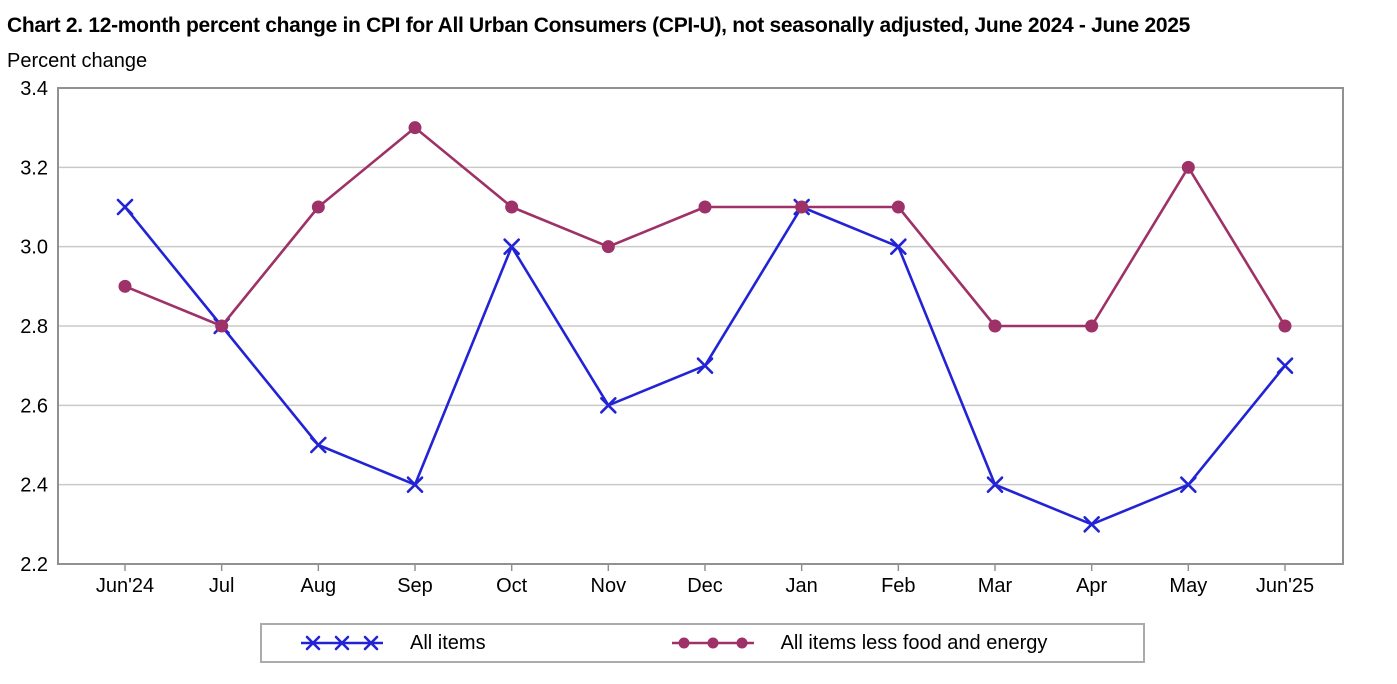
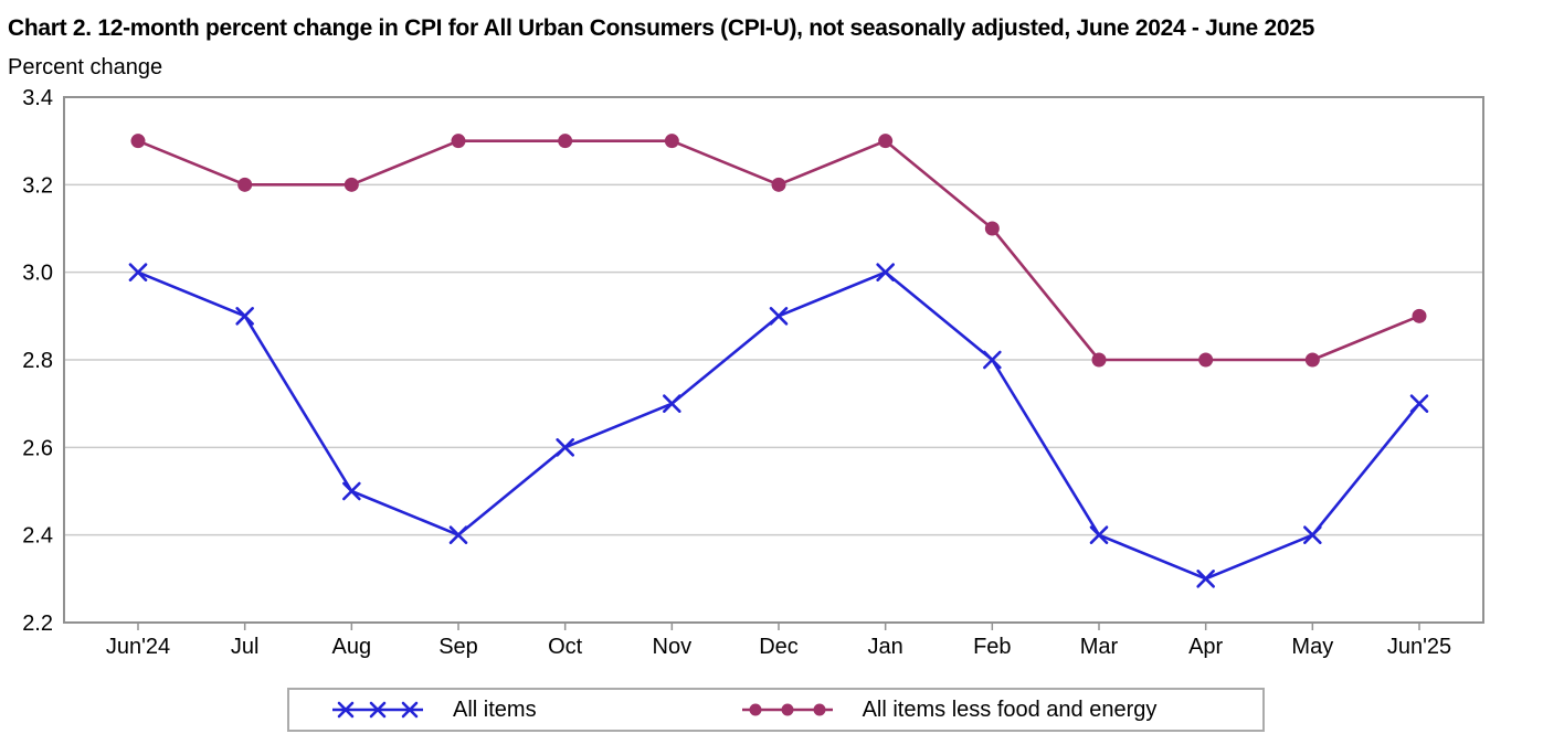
All items/Jun'24: 3.1 -> 3.0
All items less food and energy/Jun'24: 2.9 -> 3.3
All items/Jul: 2.8 -> 2.9
All items less food and energy/Jul: 2.8 -> 3.2
All items less food and energy/Aug: 3.1 -> 3.2
All items/Oct: 3.0 -> 2.6
All items less food and energy/Oct: 3.1 -> 3.3
All items/Nov: 2.6 -> 2.7
All items less food and energy/Nov: 3.0 -> 3.3
All items/Dec: 2.7 -> 2.9
All items less food and energy/Dec: 3.1 -> 3.2
All items/Jan: 3.1 -> 3.0
All items less food and energy/Jan: 3.1 -> 3.3
All items/Feb: 3.0 -> 2.8
All items less food and energy/May: 3.2 -> 2.8
All items less food and energy/Jun'25: 2.8 -> 2.9
